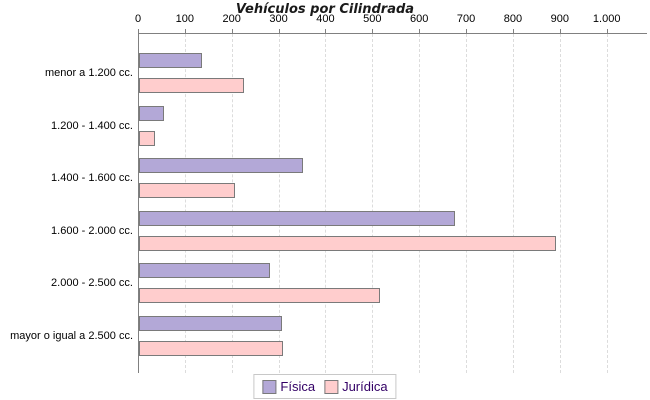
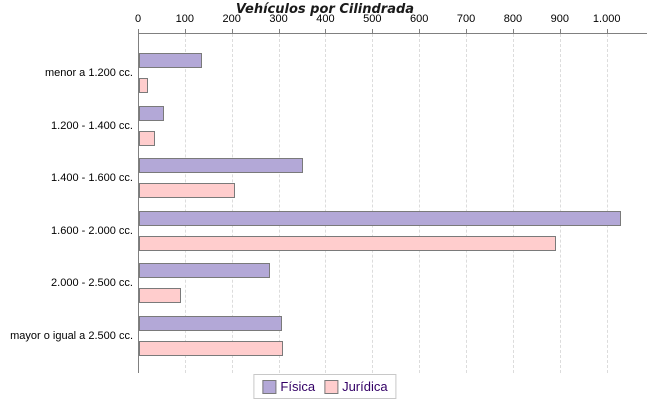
Jurídica/menor a 1.200 cc.: 220 -> 20
Física/1.600 - 2.000 cc.: 670 -> 1020
Jurídica/2.000 - 2.500 cc.: 510 -> 80
